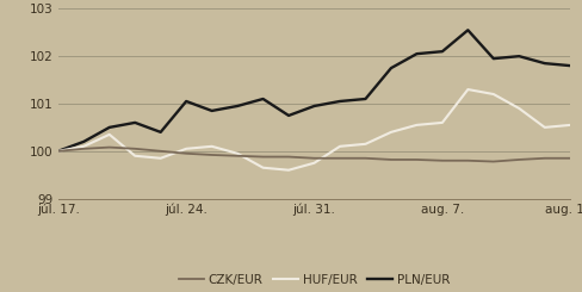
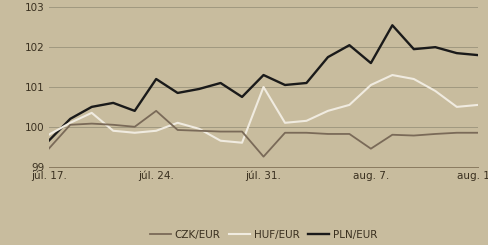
CZK/EUR/júl. 17.: 100.00 -> 99.45
HUF/EUR/júl. 17.: 100.00 -> 99.80
PLN/EUR/júl. 17.: 100.00 -> 99.65
CZK/EUR/júl. 24.: 99.95 -> 100.40
HUF/EUR/júl. 24.: 100.05 -> 99.90
PLN/EUR/júl. 24.: 101.05 -> 101.20
CZK/EUR/júl. 31.: 99.85 -> 99.25
HUF/EUR/júl. 31.: 99.75 -> 101.00
PLN/EUR/júl. 31.: 100.95 -> 101.30
CZK/EUR/aug. 7.: 99.80 -> 99.45
HUF/EUR/aug. 7.: 100.60 -> 101.05
PLN/EUR/aug. 7.: 102.10 -> 101.60
